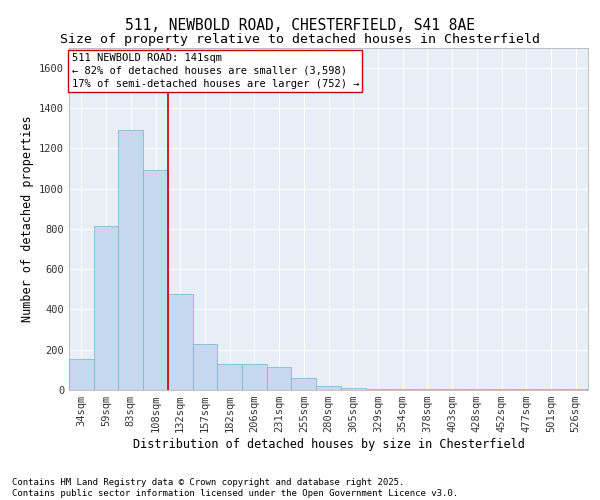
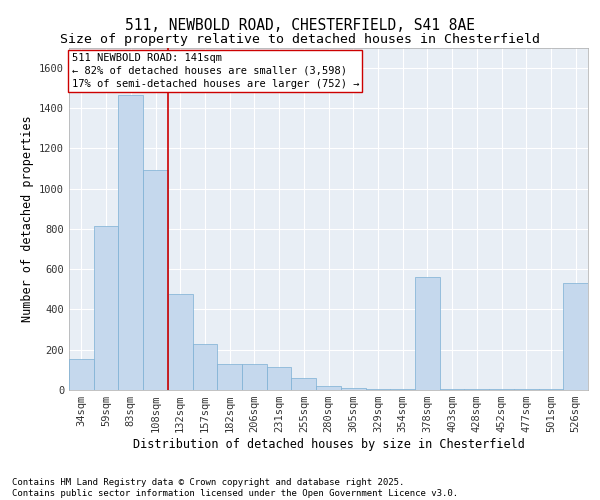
83sqm: 1290 -> 1465
378sqm: 3 -> 560
526sqm: 3 -> 530
